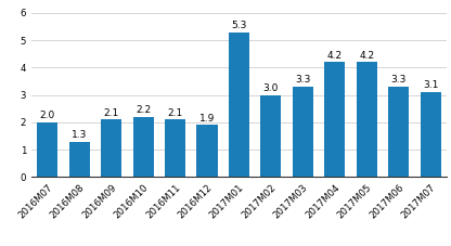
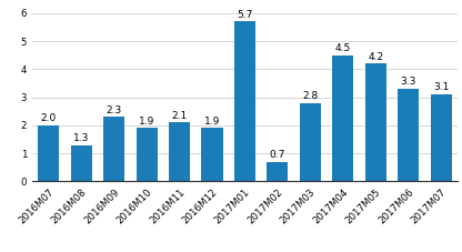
2016M09: 2.1 -> 2.3
2016M10: 2.2 -> 1.9
2017M01: 5.3 -> 5.7
2017M02: 3.0 -> 0.7
2017M03: 3.3 -> 2.8
2017M04: 4.2 -> 4.5
